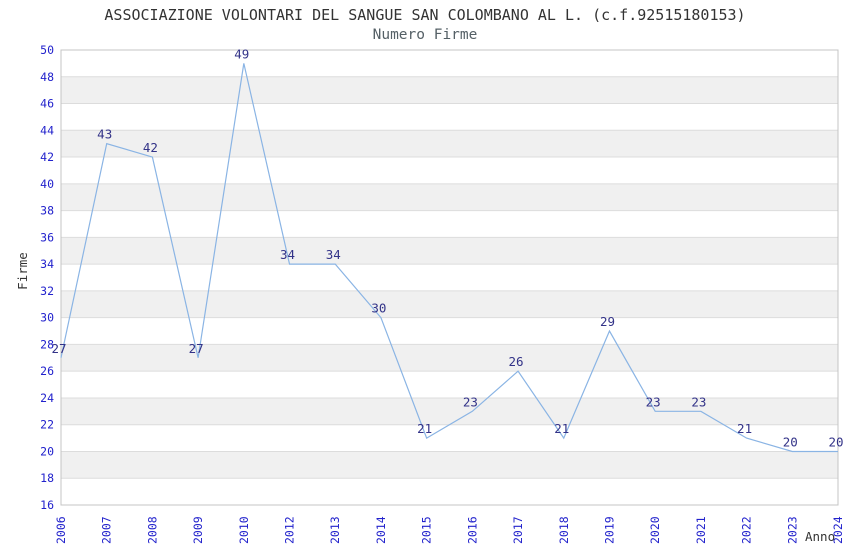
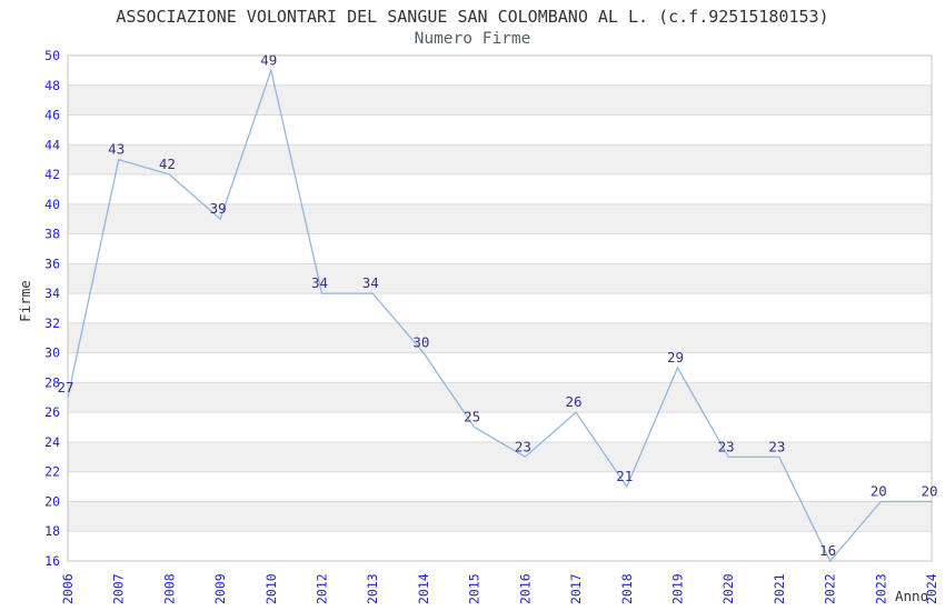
2009: 27 -> 39
2015: 21 -> 25
2022: 21 -> 16
